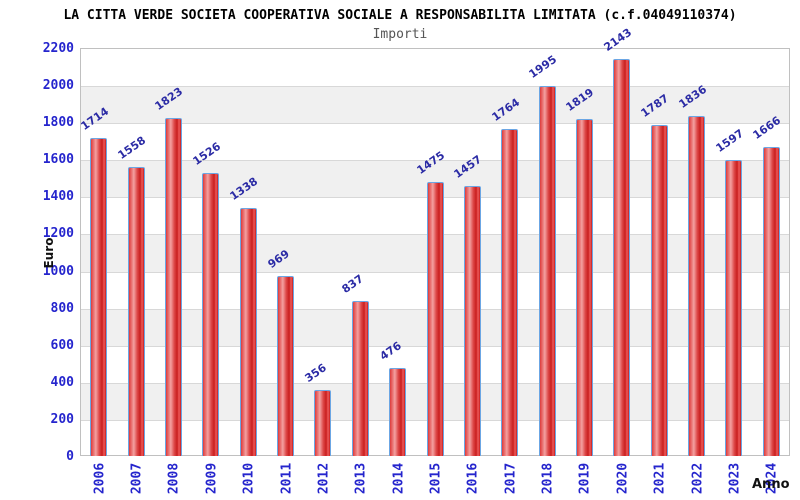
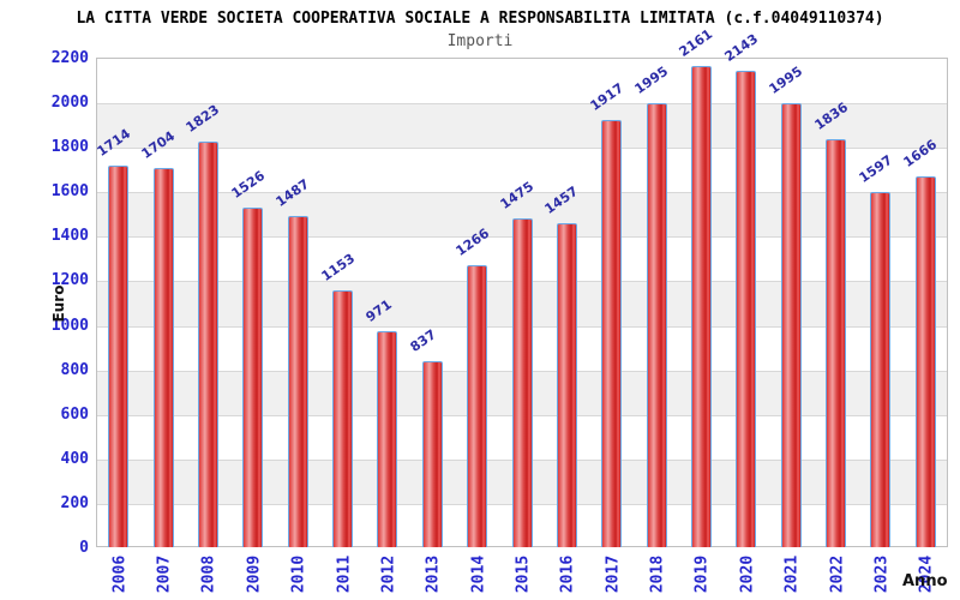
2007: 1558 -> 1704
2010: 1338 -> 1487
2011: 969 -> 1153
2012: 356 -> 971
2014: 476 -> 1266
2017: 1764 -> 1917
2019: 1819 -> 2161
2021: 1787 -> 1995
